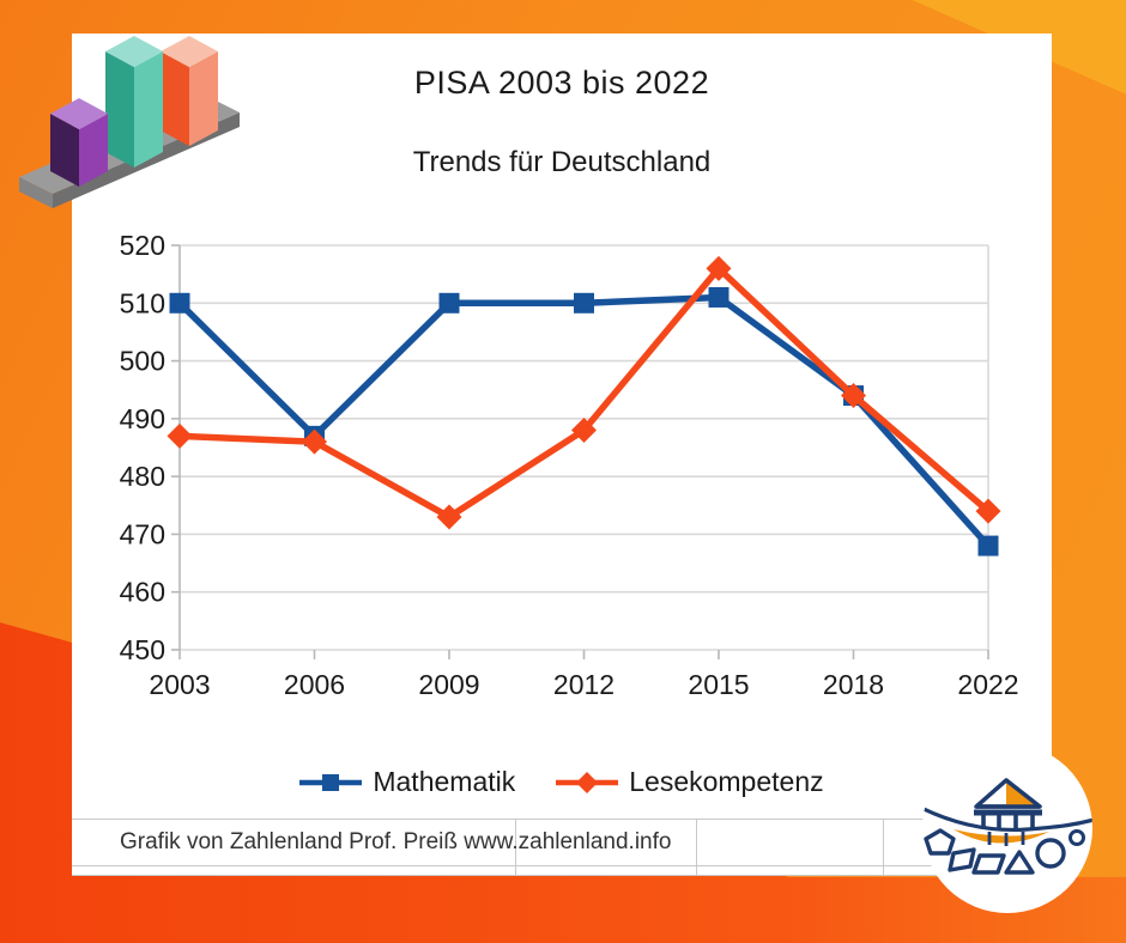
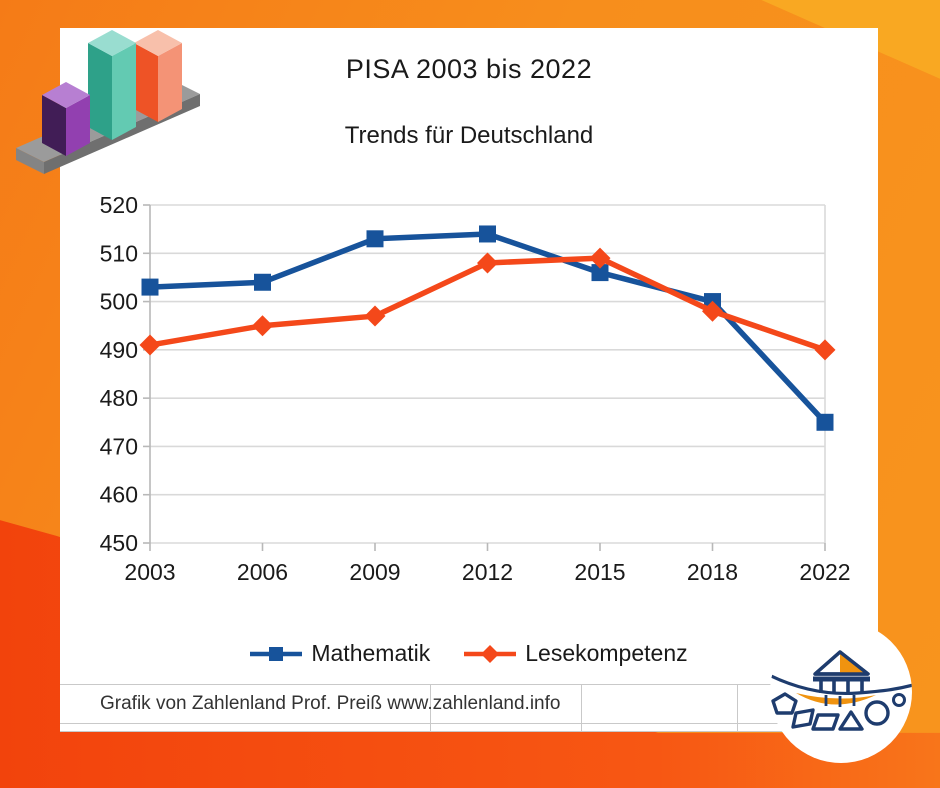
Mathematik/2003: 510 -> 503
Lesekompetenz/2003: 487 -> 491
Mathematik/2006: 487 -> 504
Lesekompetenz/2006: 486 -> 495
Mathematik/2009: 510 -> 513
Lesekompetenz/2009: 473 -> 497
Mathematik/2012: 510 -> 514
Lesekompetenz/2012: 488 -> 508
Mathematik/2015: 511 -> 506
Lesekompetenz/2015: 516 -> 509
Mathematik/2018: 494 -> 500
Lesekompetenz/2018: 494 -> 498
Mathematik/2022: 468 -> 475
Lesekompetenz/2022: 474 -> 490
